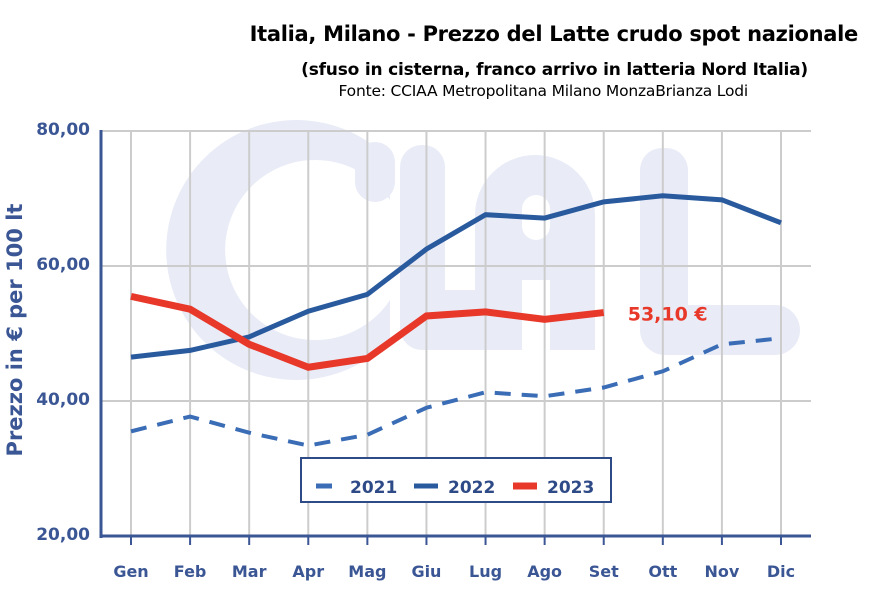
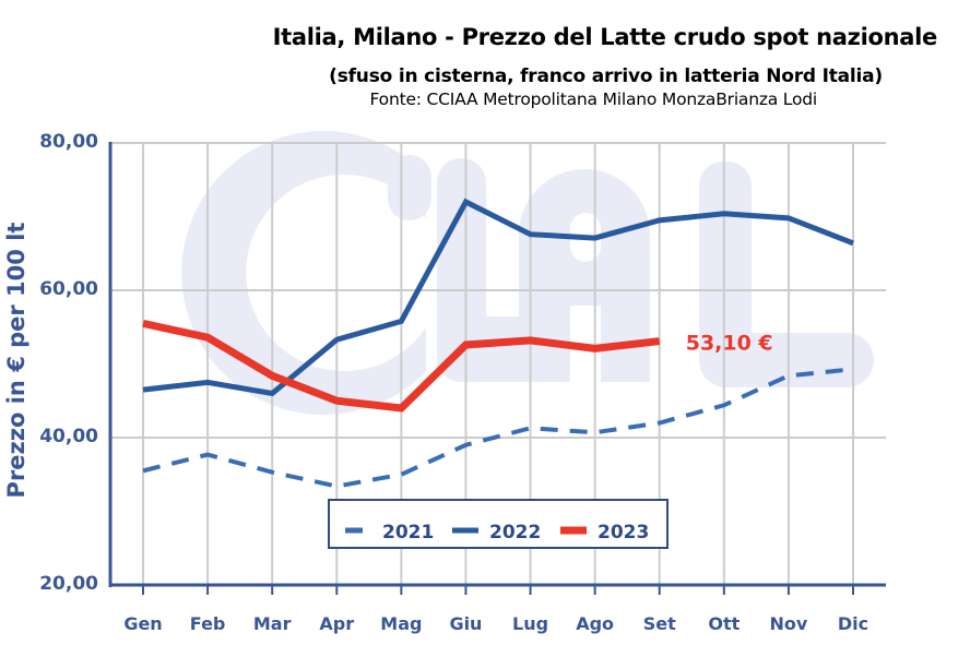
2022/Mar: 50 -> 46
2023/Mag: 46 -> 44
2022/Giu: 62 -> 72
